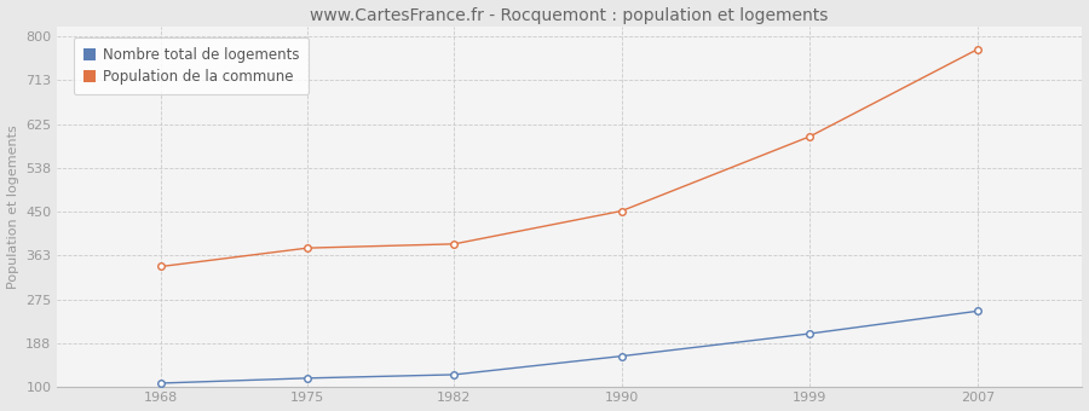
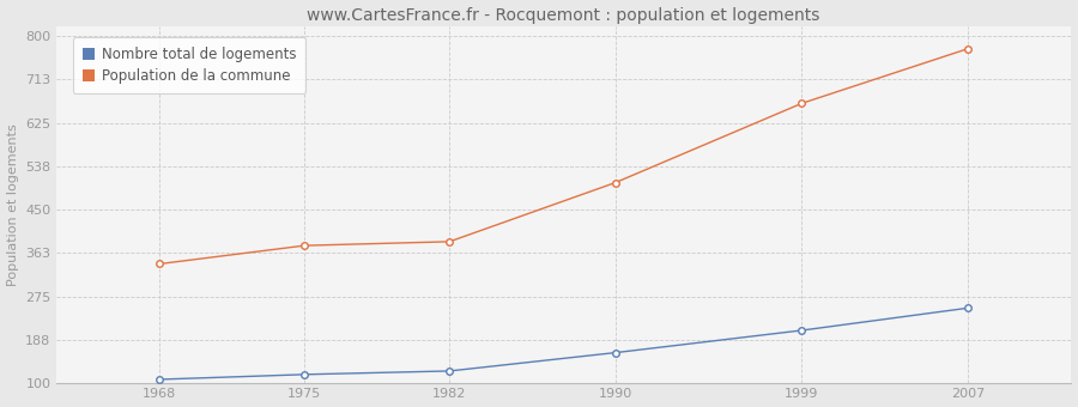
Population de la commune/1990: 452 -> 505
Population de la commune/1999: 601 -> 665
